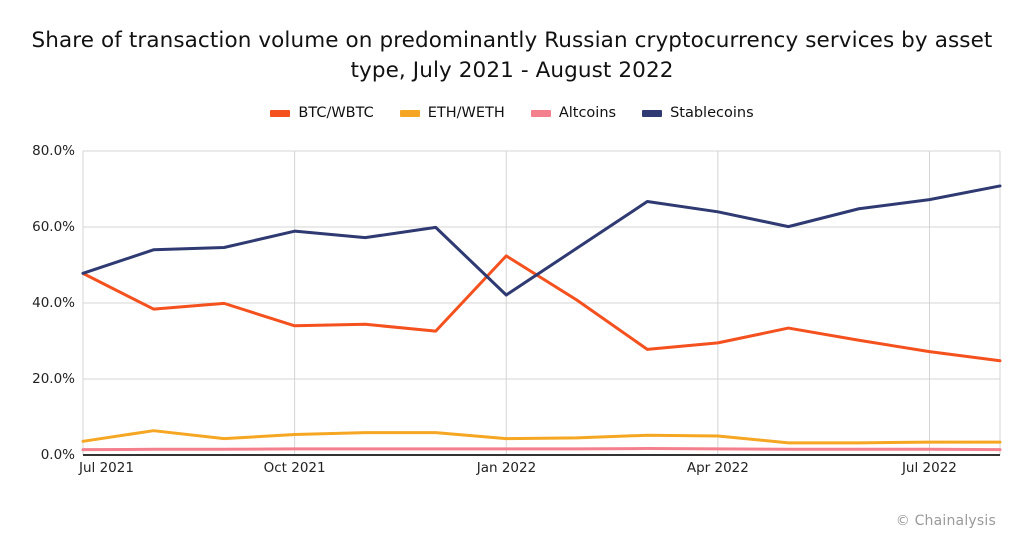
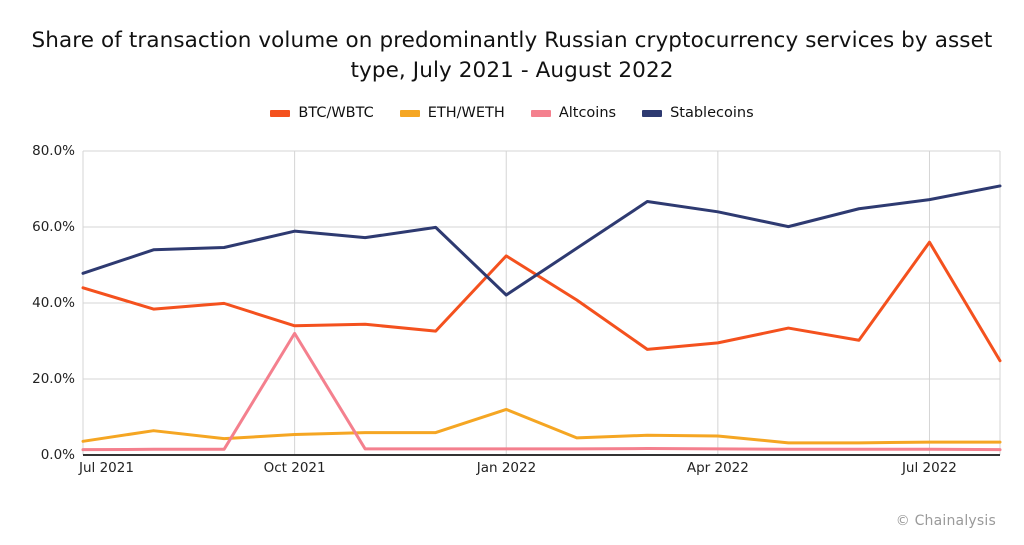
BTC/WBTC/Jul 2021: 48% -> 44%
Altcoins/Oct 2021: 2% -> 32%
ETH/WETH/Jan 2022: 4% -> 12%
BTC/WBTC/Jul 2022: 27% -> 56%
